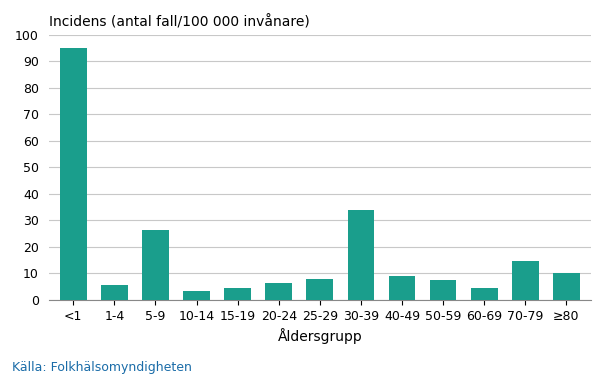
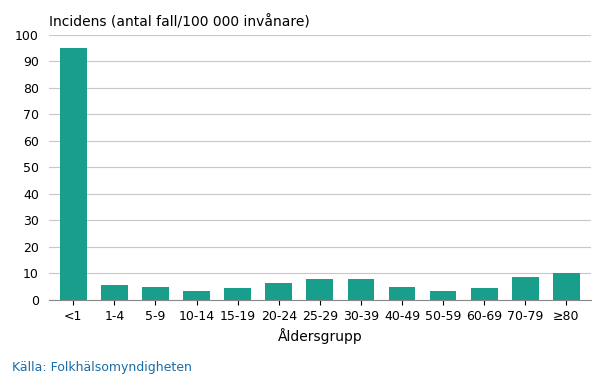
5-9: 26.5 -> 5.0
30-39: 34.0 -> 8.0
40-49: 9.0 -> 5.0
50-59: 7.5 -> 3.5
70-79: 14.5 -> 8.5
